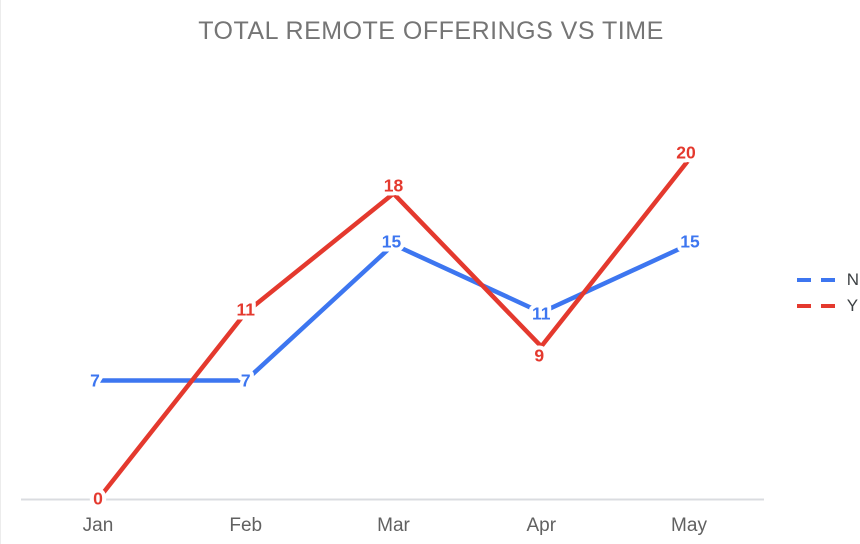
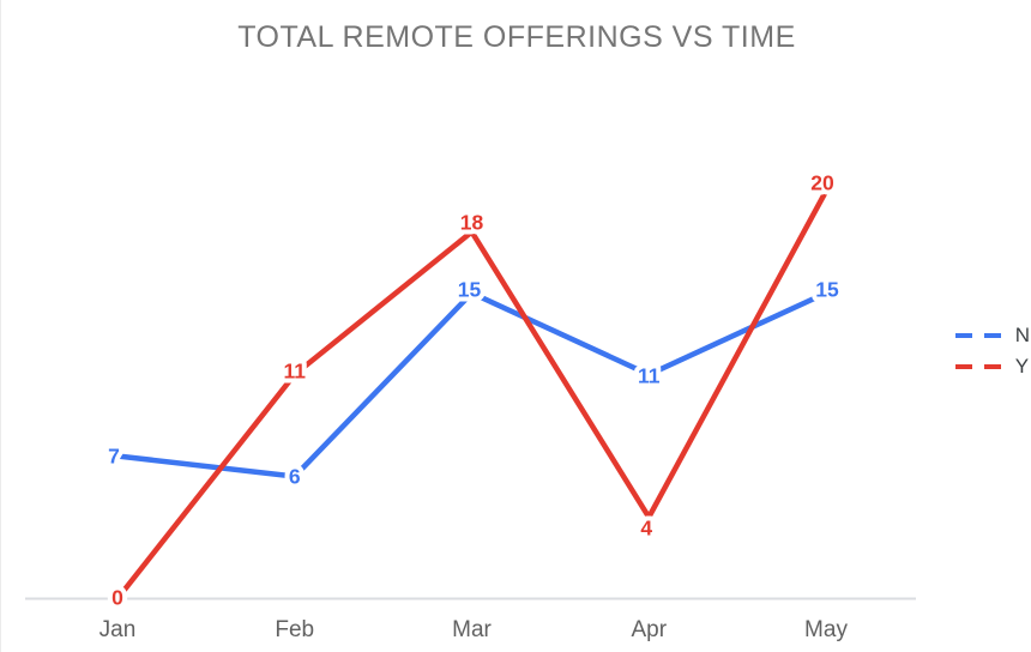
N/Feb: 7 -> 6
Y/Apr: 9 -> 4
